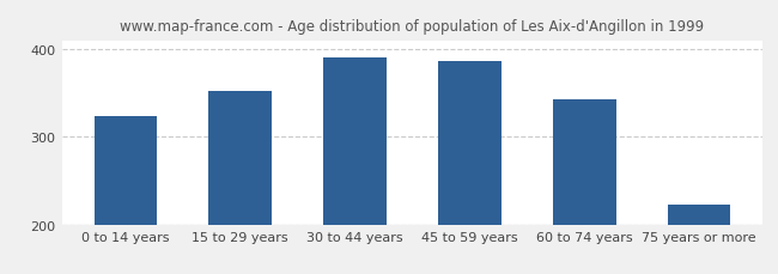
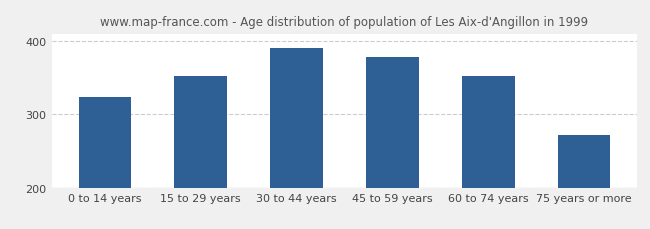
45 to 59 years: 386 -> 378
60 to 74 years: 342 -> 352
75 years or more: 222 -> 272
